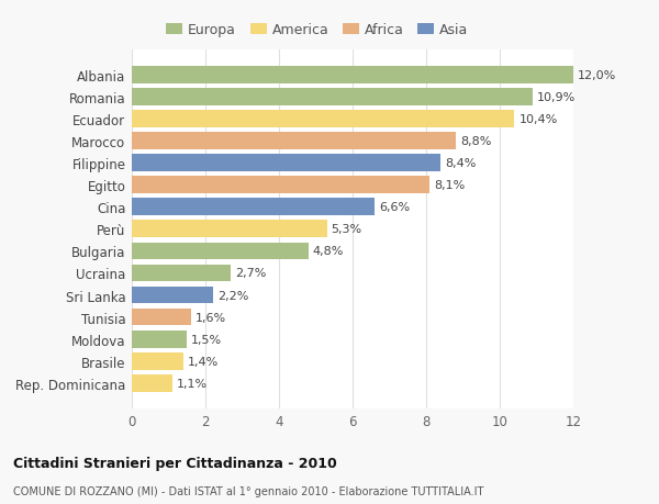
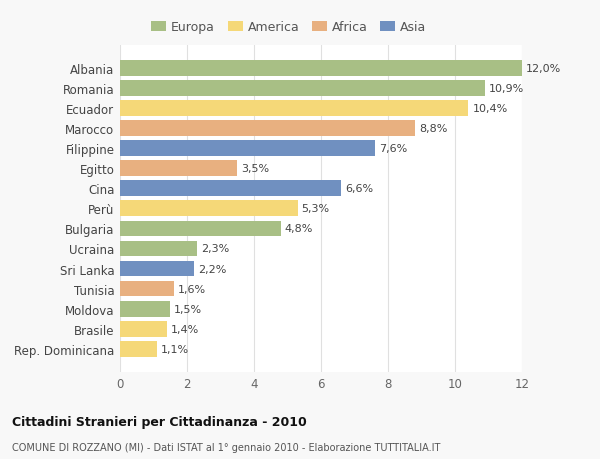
Filippine: 8,4% -> 7,6%
Egitto: 8,1% -> 3,5%
Ucraina: 2,7% -> 2,3%
